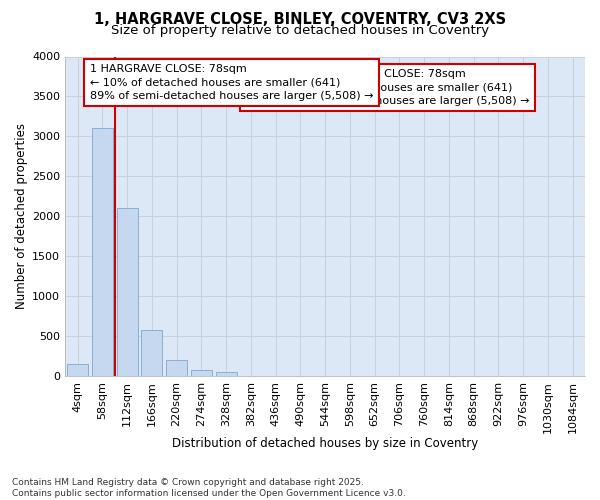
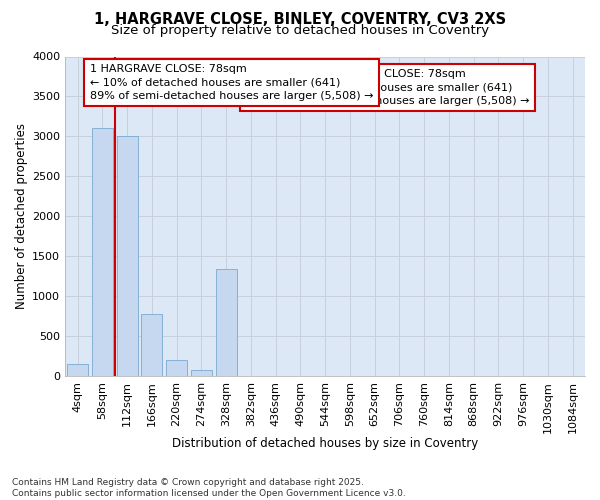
112sqm: 2100 -> 3000
166sqm: 580 -> 780
328sqm: 50 -> 1340
